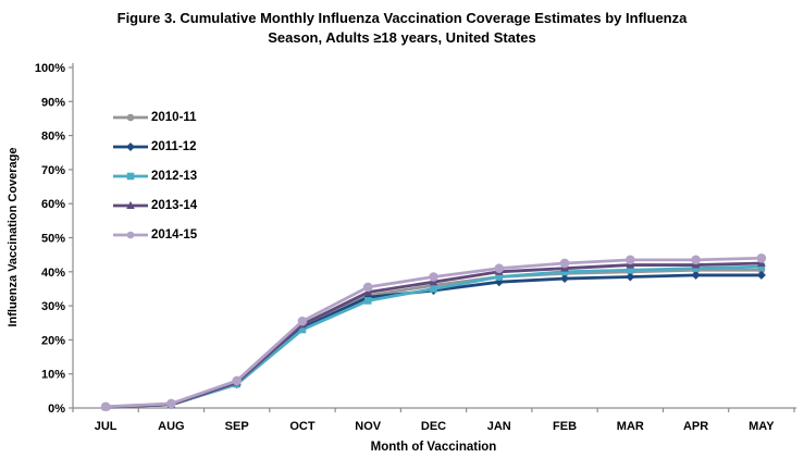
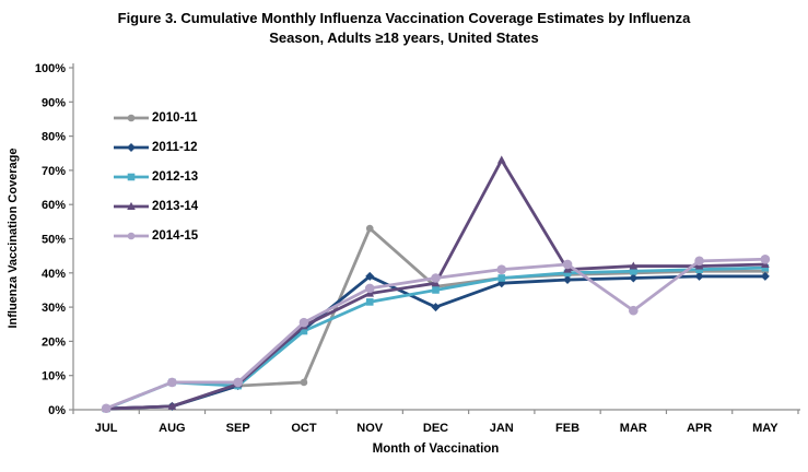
2012-13/AUG: 1% -> 8%
2014-15/AUG: 1% -> 8%
2010-11/OCT: 24% -> 8%
2010-11/NOV: 33% -> 53%
2011-12/NOV: 32% -> 39%
2011-12/DEC: 34% -> 30%
2013-14/JAN: 40% -> 73%
2014-15/MAR: 44% -> 29%
